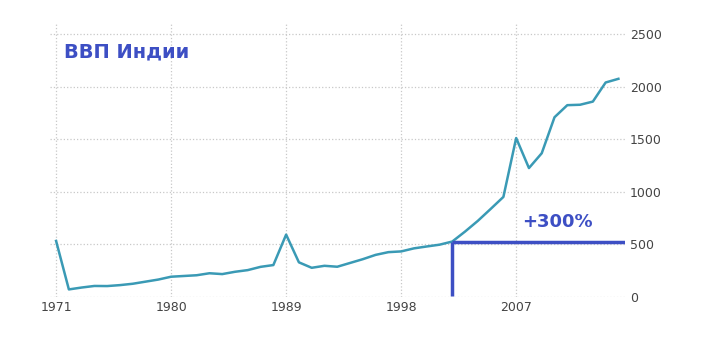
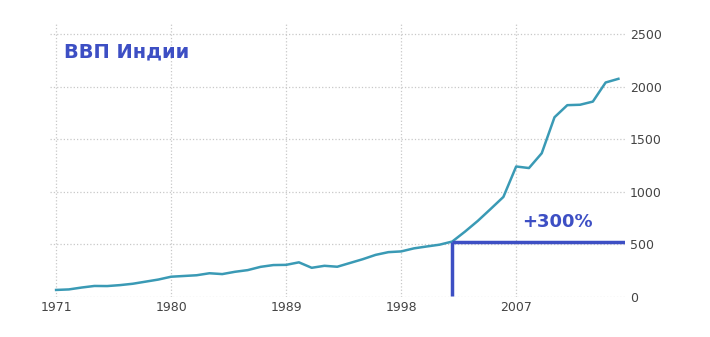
1971: 530 -> 60
1989: 590 -> 300
2007: 1510 -> 1240
